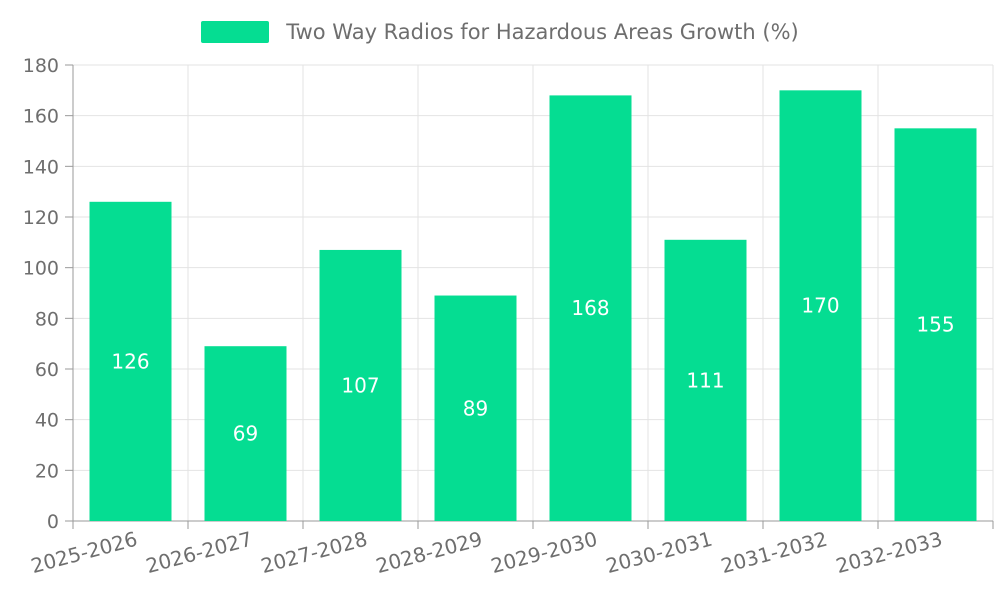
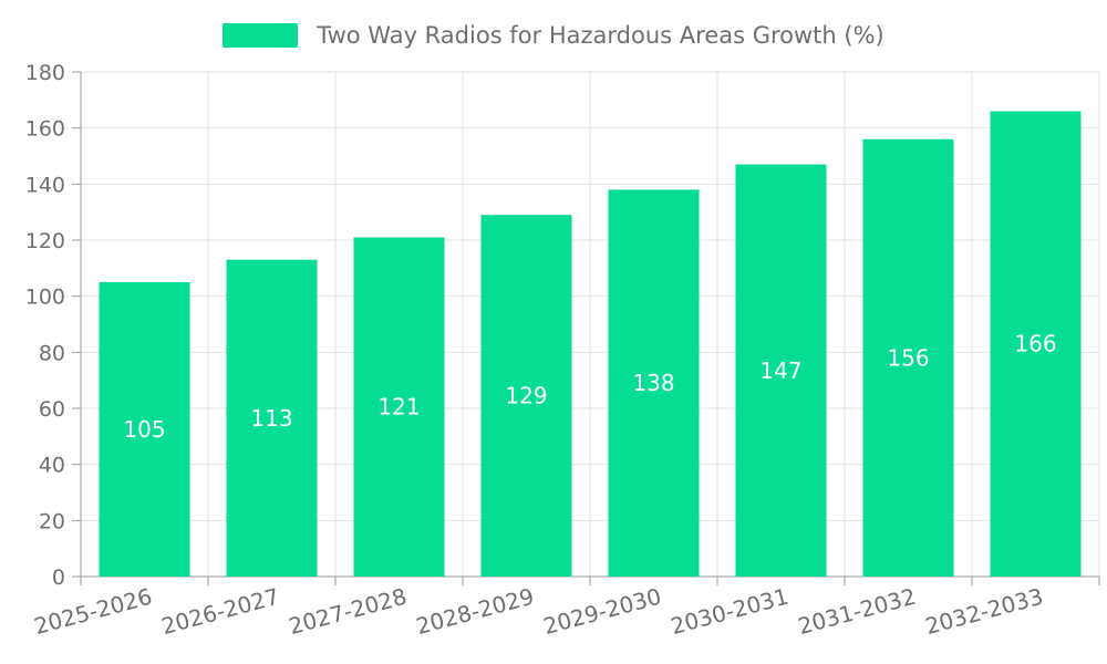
2025-2026: 126 -> 105
2026-2027: 69 -> 113
2027-2028: 107 -> 121
2028-2029: 89 -> 129
2029-2030: 168 -> 138
2030-2031: 111 -> 147
2031-2032: 170 -> 156
2032-2033: 155 -> 166
